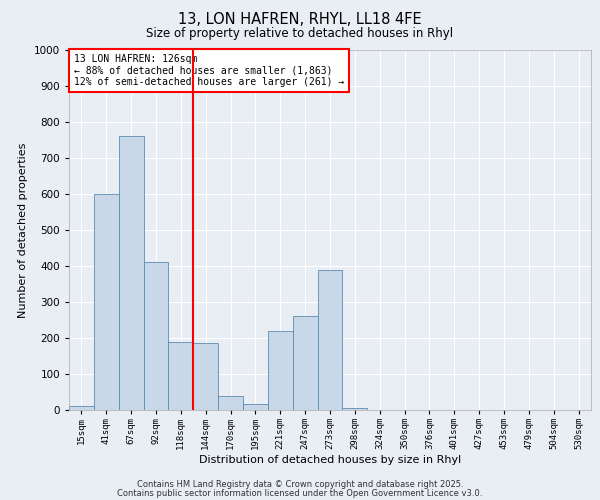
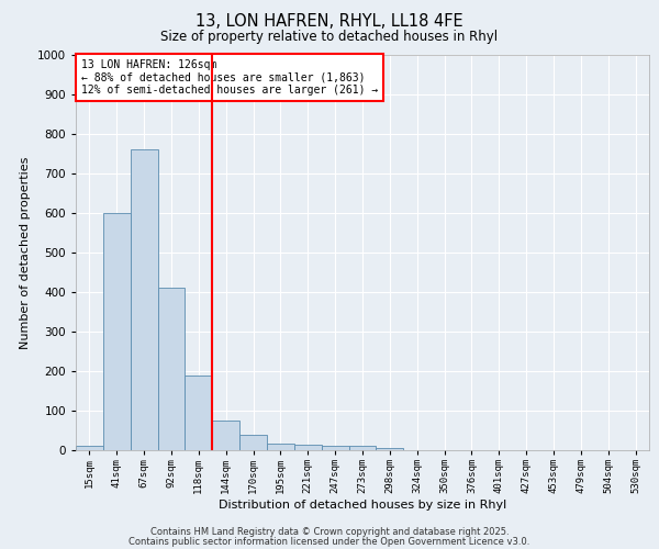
144sqm: 185 -> 75
221sqm: 220 -> 15
247sqm: 260 -> 10
273sqm: 390 -> 10
